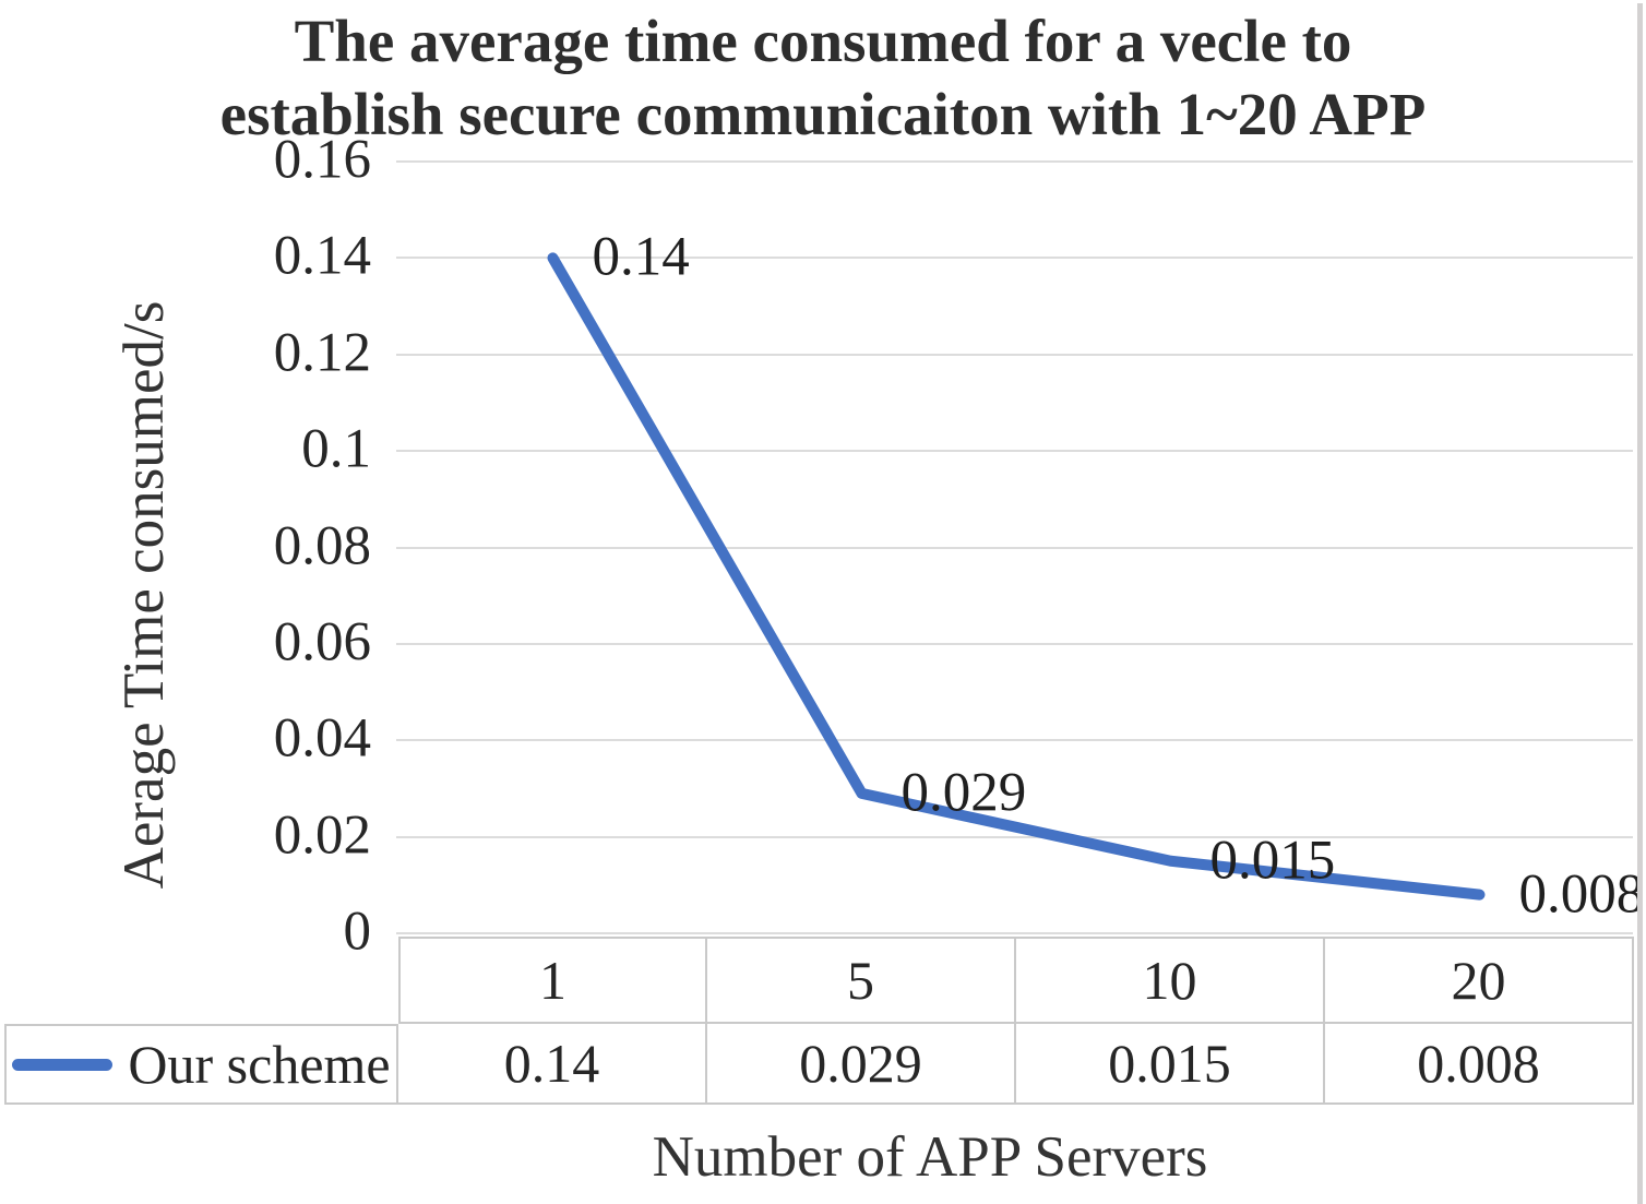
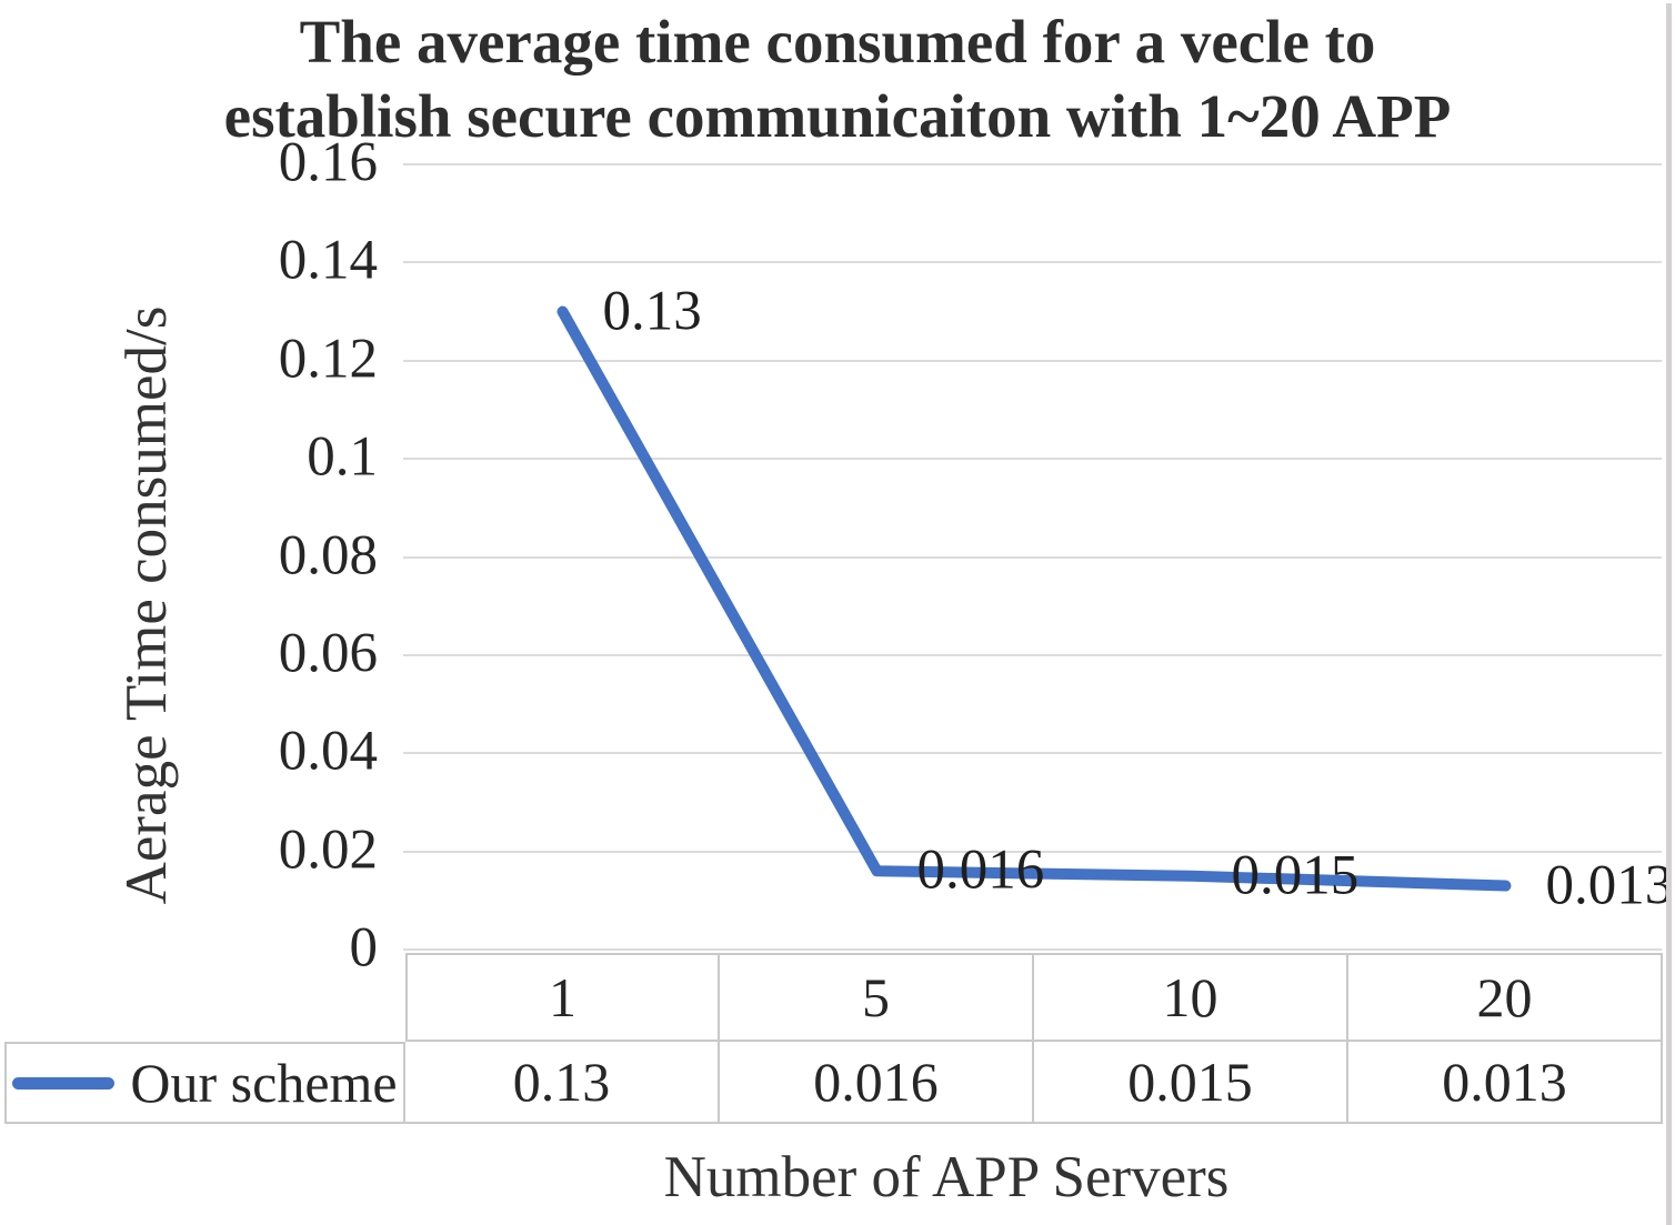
1: 0.14 -> 0.13
5: 0.029 -> 0.016
20: 0.008 -> 0.013
